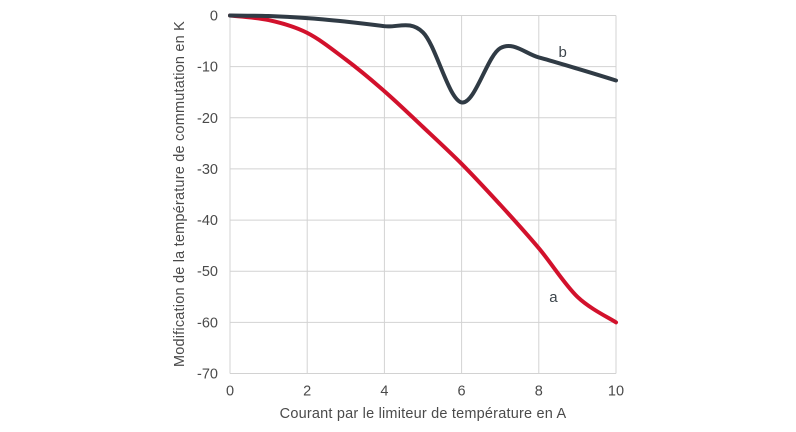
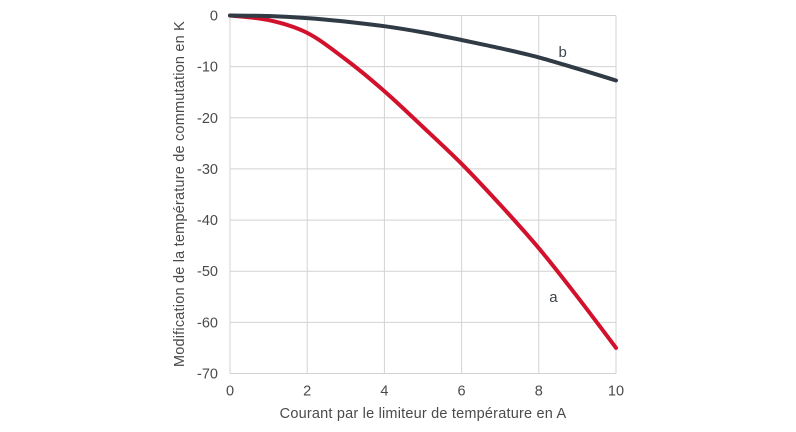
b/6: -17 -> -5
a/10: -60 -> -65
